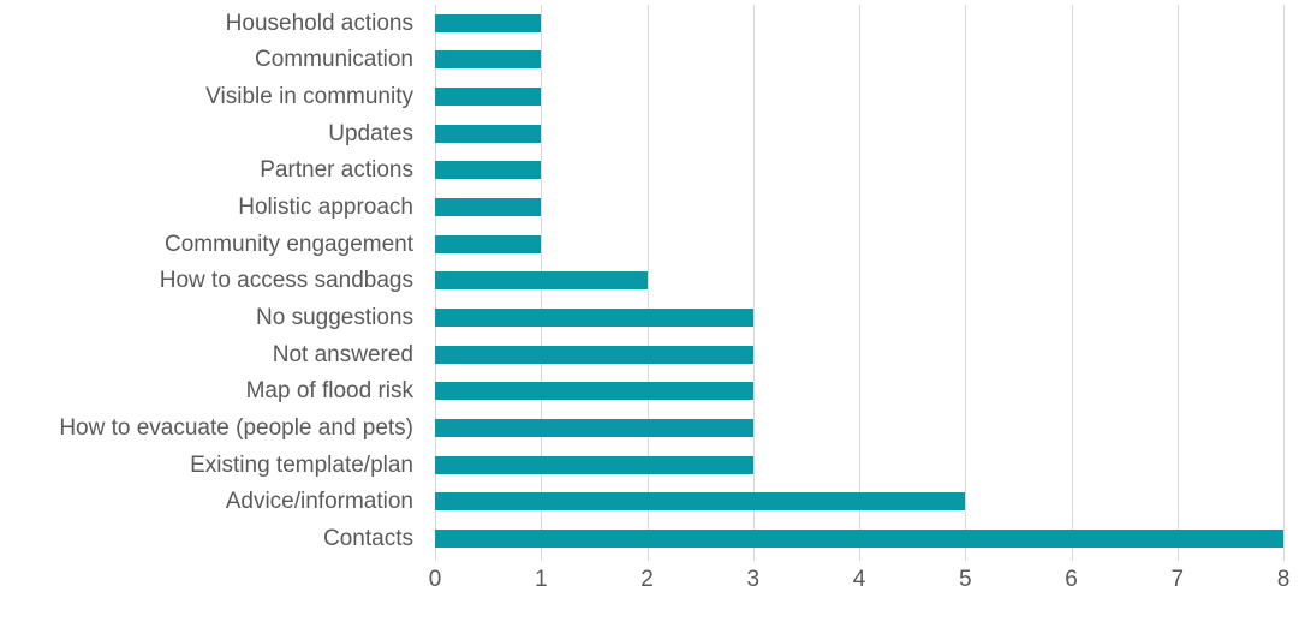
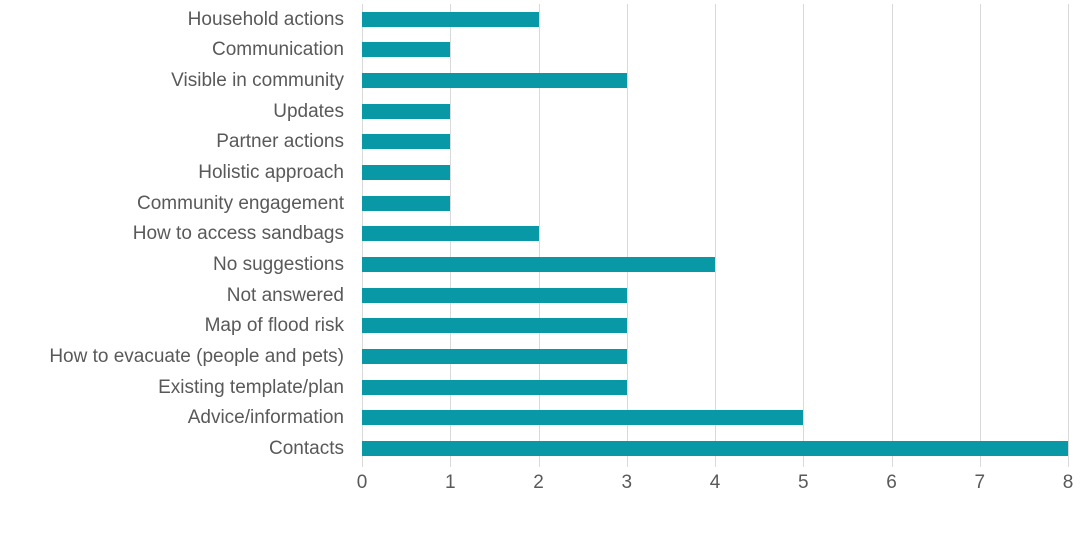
Household actions: 1 -> 2
Visible in community: 1 -> 3
No suggestions: 3 -> 4
